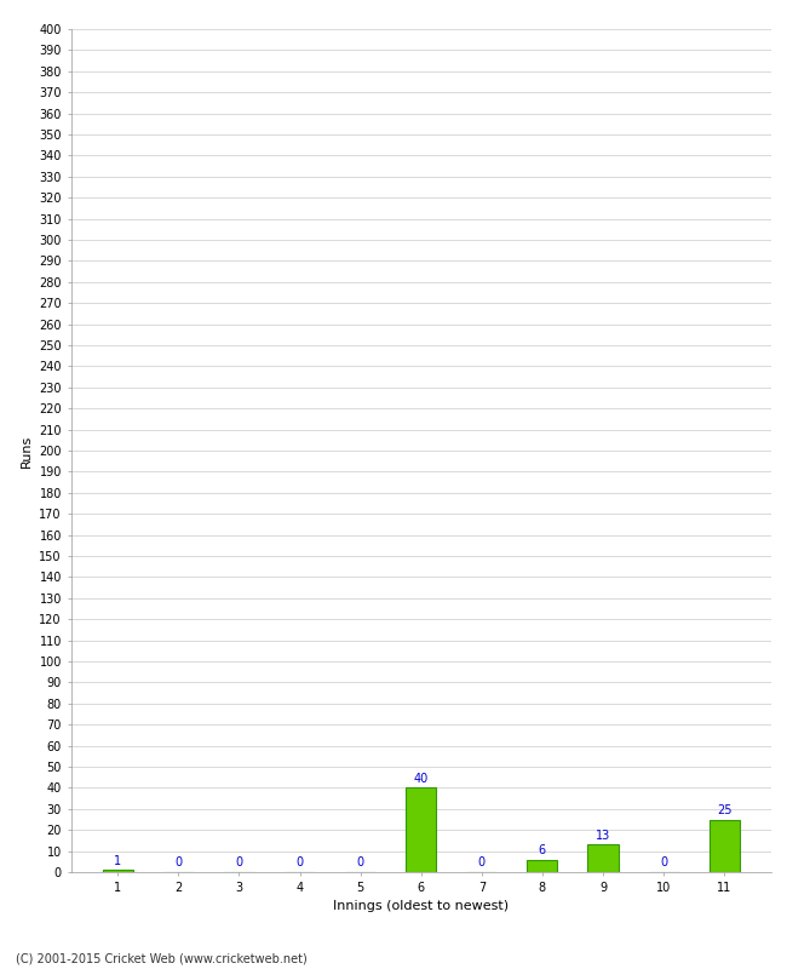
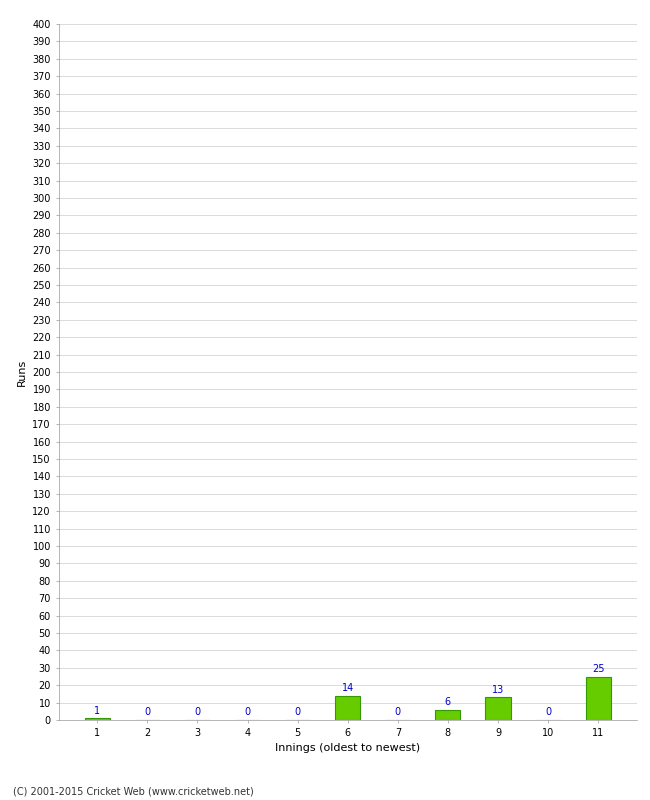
6: 40 -> 14
